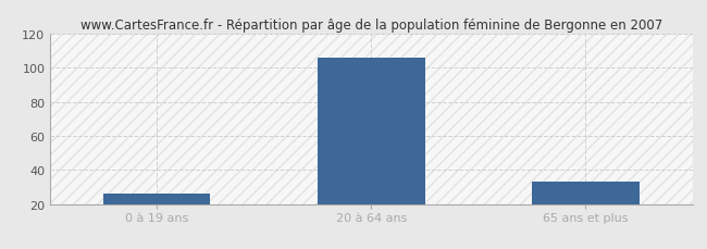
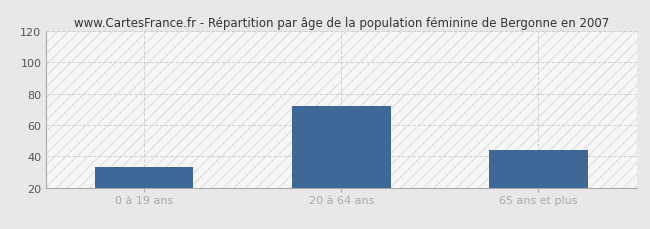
0 à 19 ans: 26 -> 33
20 à 64 ans: 106 -> 72
65 ans et plus: 33 -> 44
